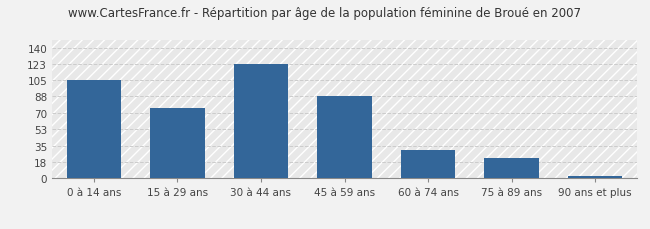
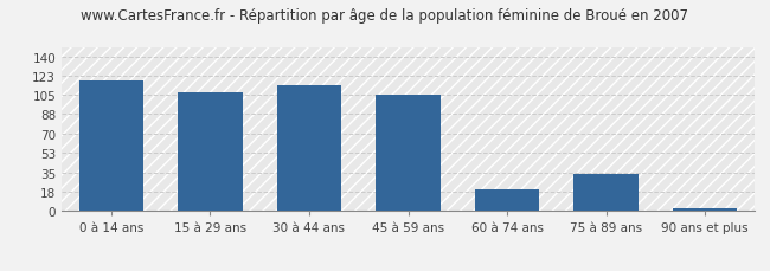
0 à 14 ans: 105 -> 118
15 à 29 ans: 75 -> 108
30 à 44 ans: 123 -> 114
45 à 59 ans: 88 -> 106
60 à 74 ans: 30 -> 20
75 à 89 ans: 22 -> 34
